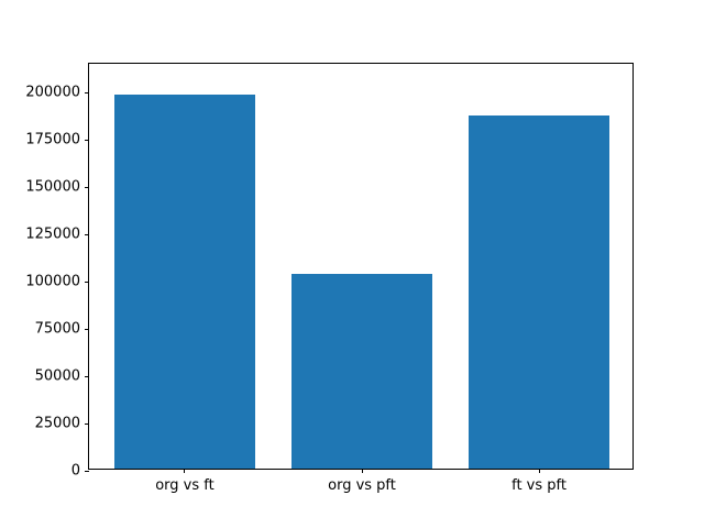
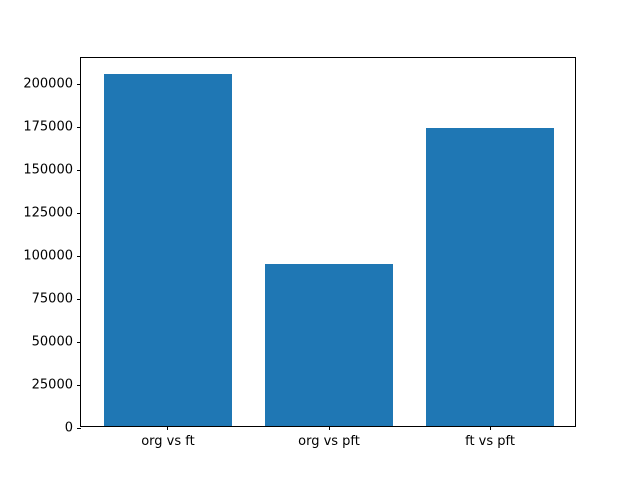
org vs ft: 198000 -> 205000
org vs pft: 103000 -> 94000
ft vs pft: 187000 -> 174000
